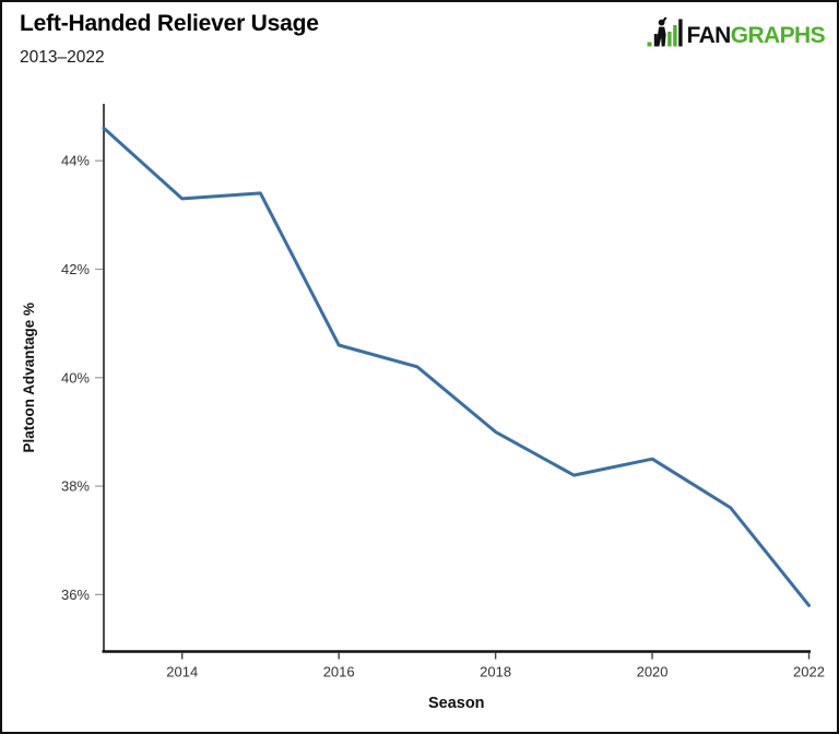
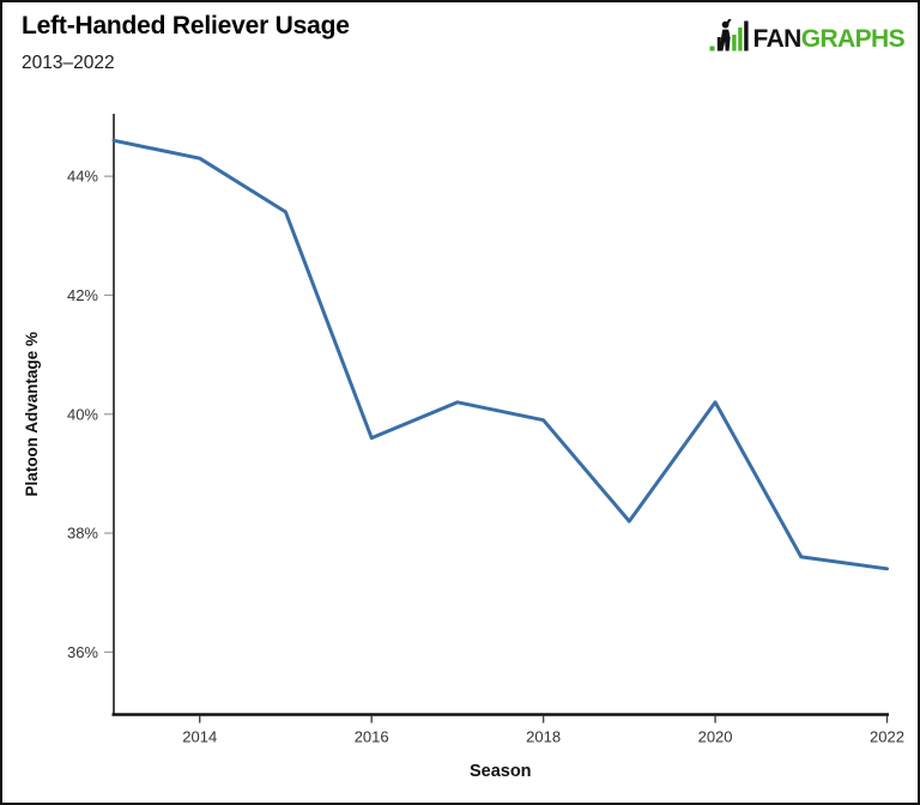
2014: 43.3% -> 44.3%
2016: 40.6% -> 39.6%
2018: 39.0% -> 39.9%
2020: 38.5% -> 40.2%
2022: 35.8% -> 37.4%
